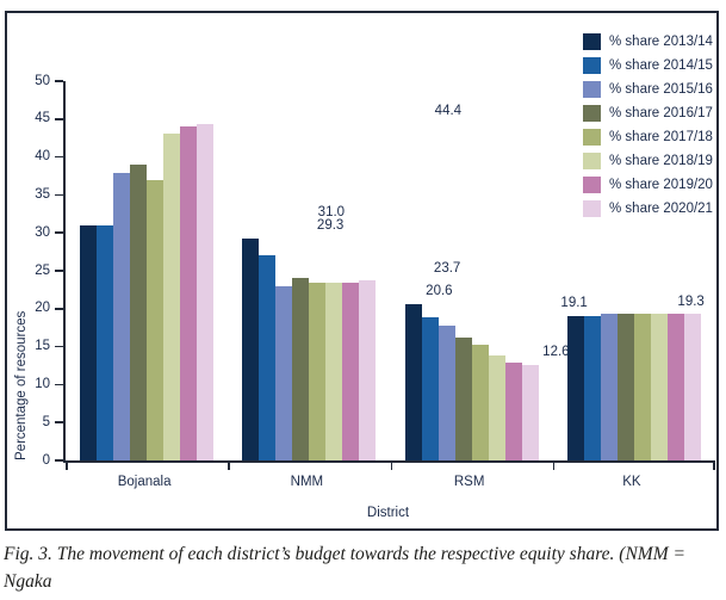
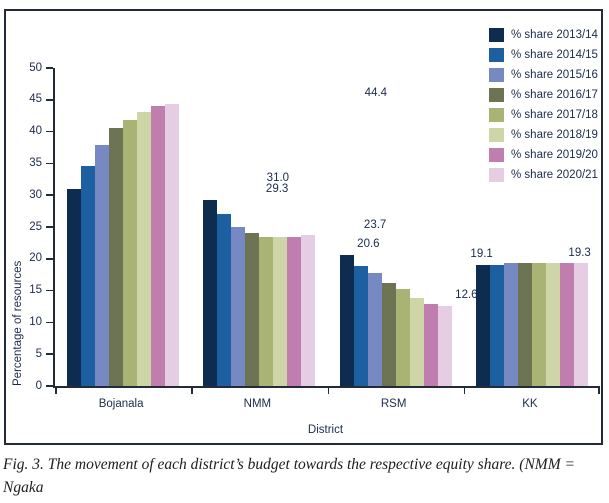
% share 2014/15/Bojanala: 31 -> 35
% share 2016/17/Bojanala: 39 -> 40
% share 2017/18/Bojanala: 37 -> 42
% share 2015/16/NMM: 23 -> 25
